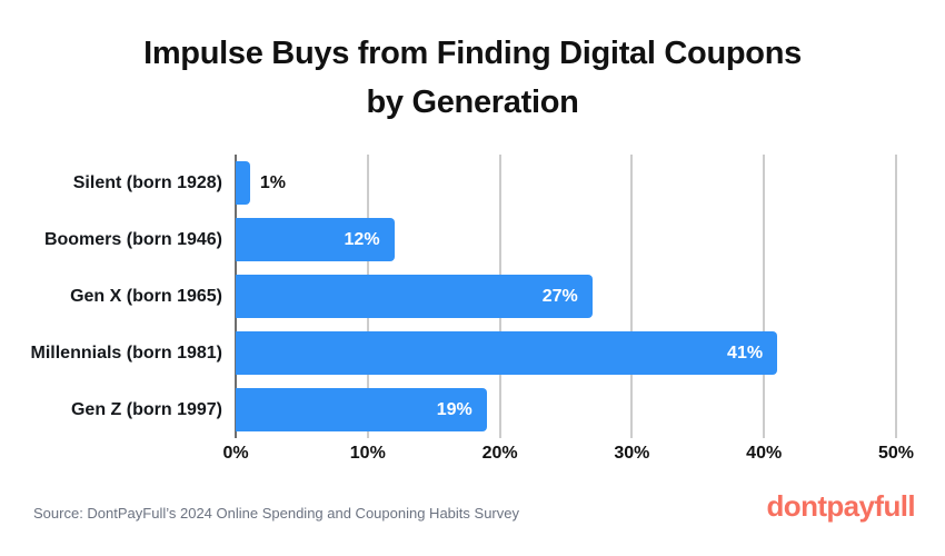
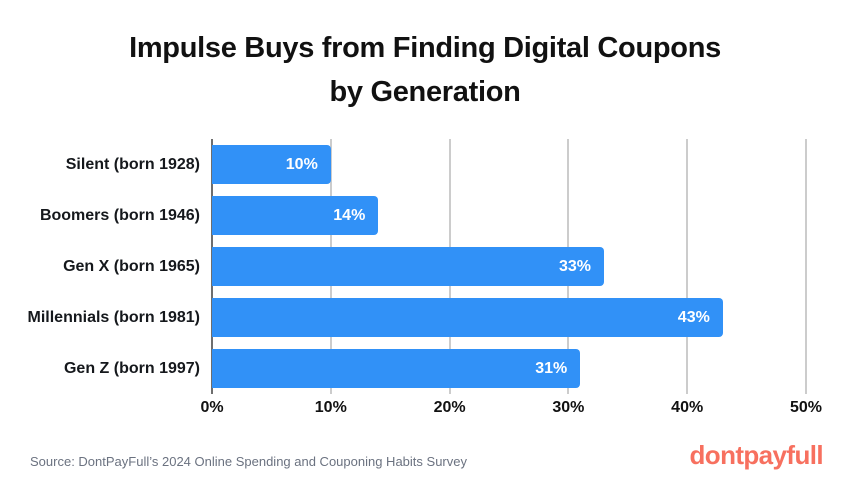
Silent (born 1928): 1% -> 10%
Boomers (born 1946): 12% -> 14%
Gen X (born 1965): 27% -> 33%
Millennials (born 1981): 41% -> 43%
Gen Z (born 1997): 19% -> 31%
